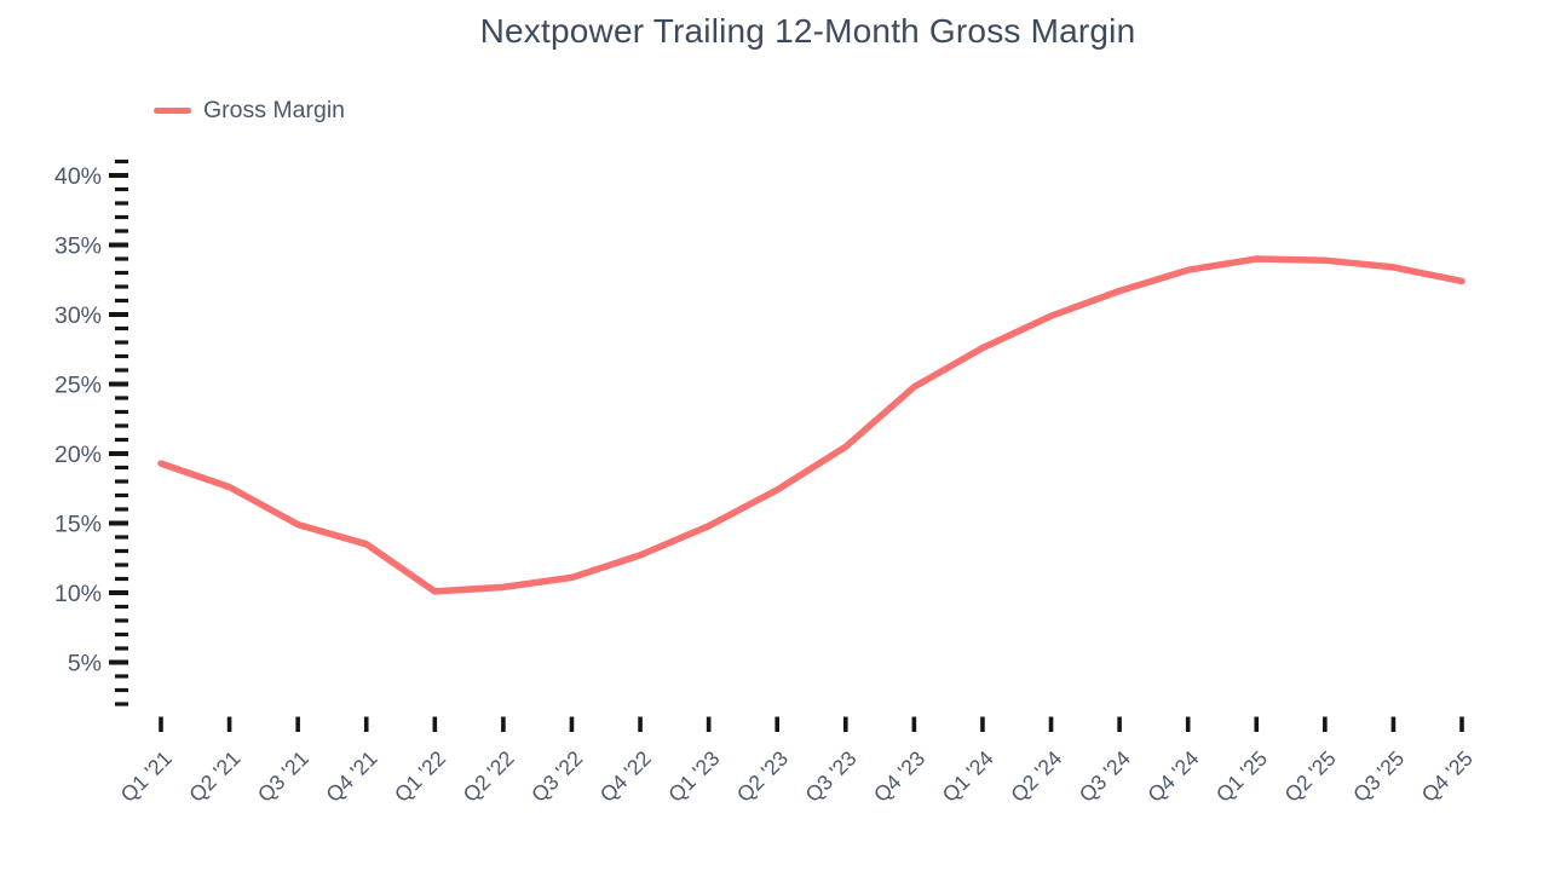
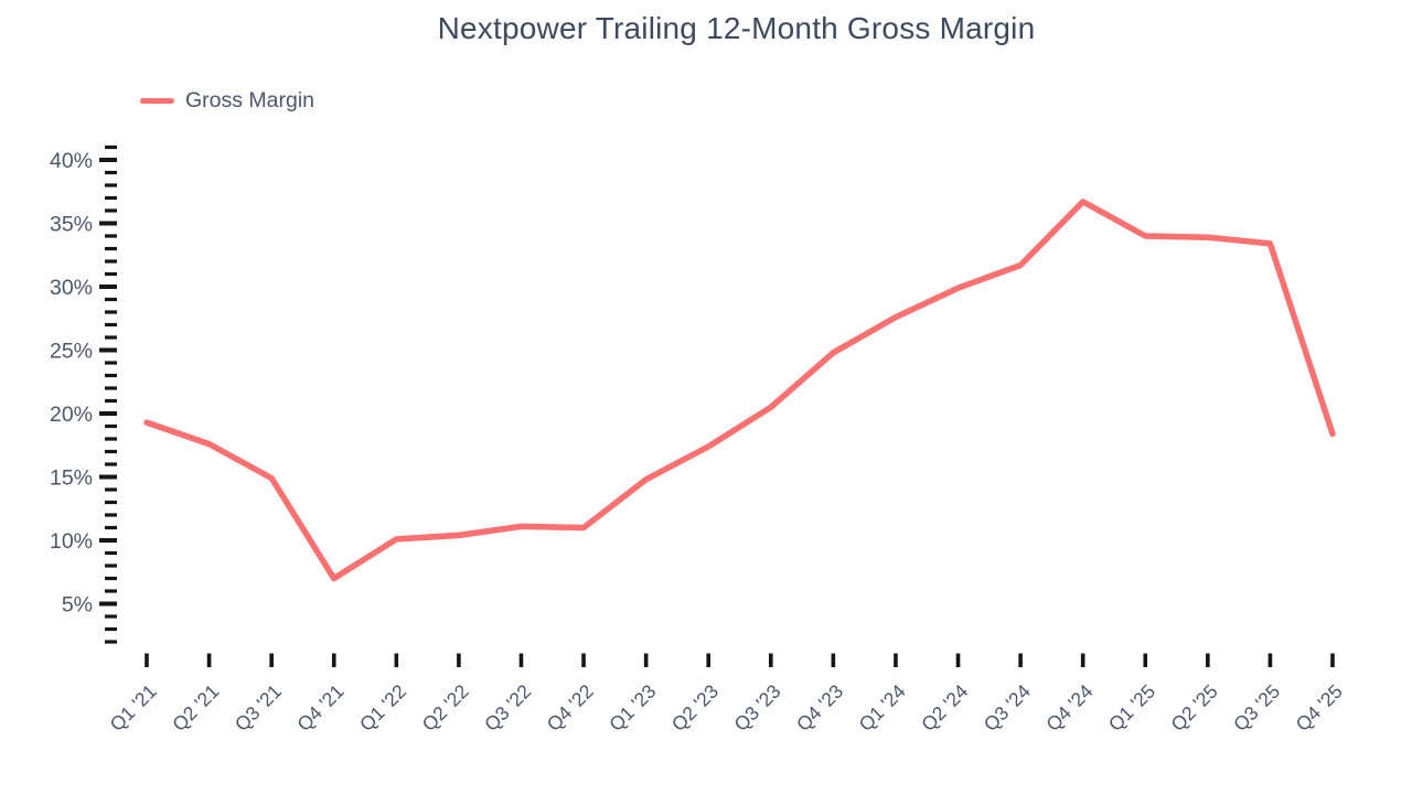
Q4 '21: 13.5% -> 7.0%
Q4 '22: 12.7% -> 11.0%
Q4 '24: 33.2% -> 36.7%
Q4 '25: 32.4% -> 18.4%
